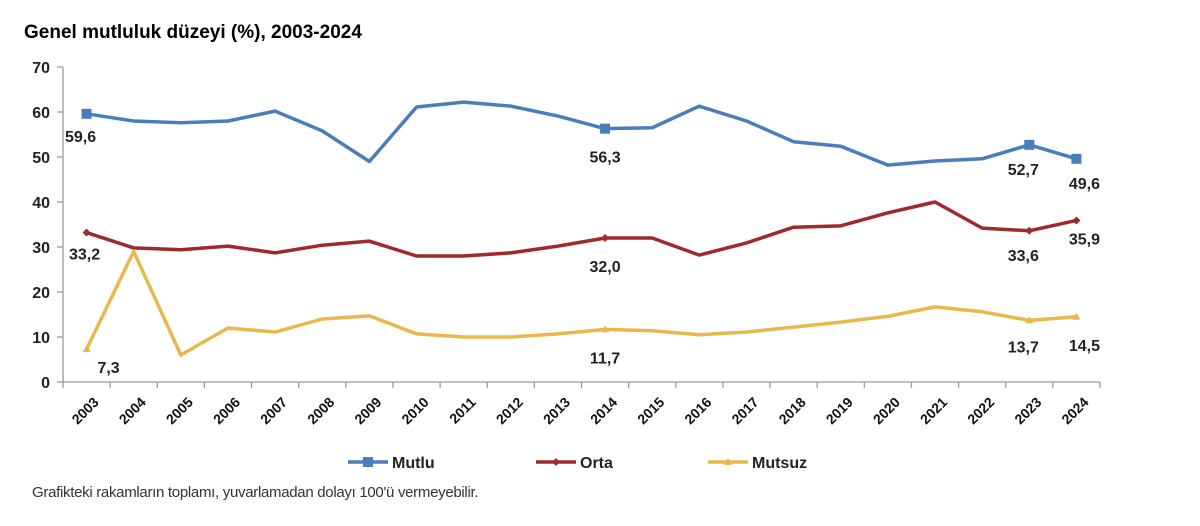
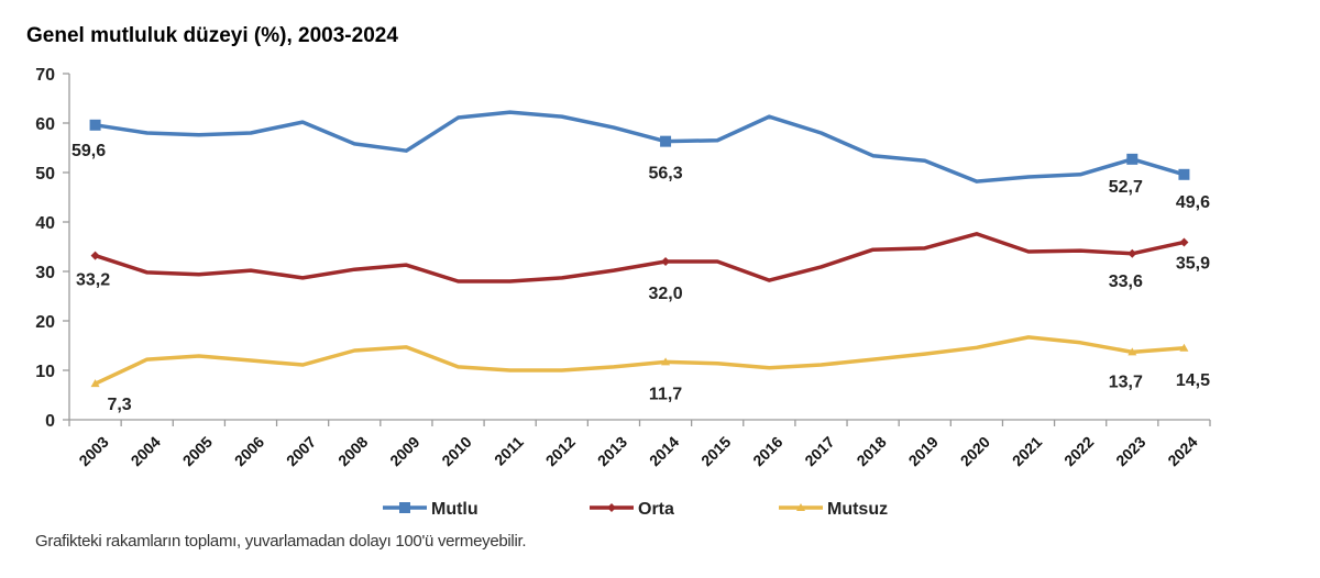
Mutsuz/2004: 29 -> 12
Mutsuz/2005: 6 -> 13
Mutlu/2009: 49 -> 54
Orta/2021: 40 -> 34
